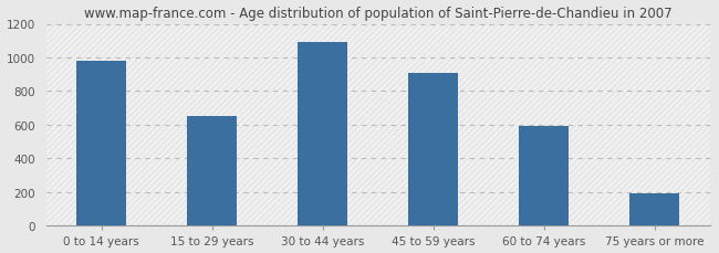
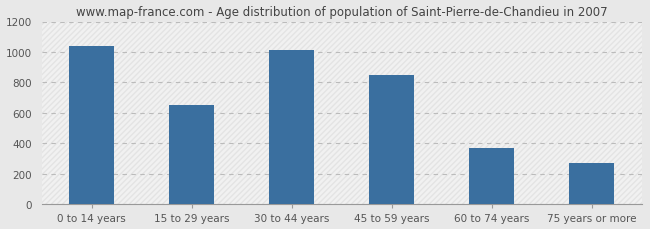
0 to 14 years: 980 -> 1040
30 to 44 years: 1090 -> 1010
45 to 59 years: 900 -> 850
60 to 74 years: 590 -> 370
75 years or more: 190 -> 270
